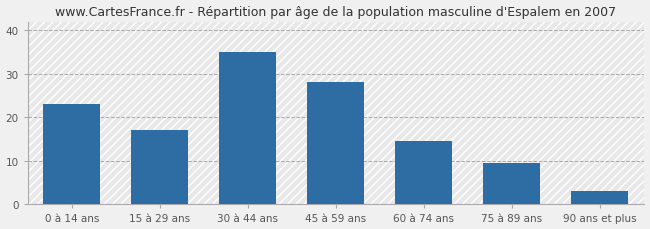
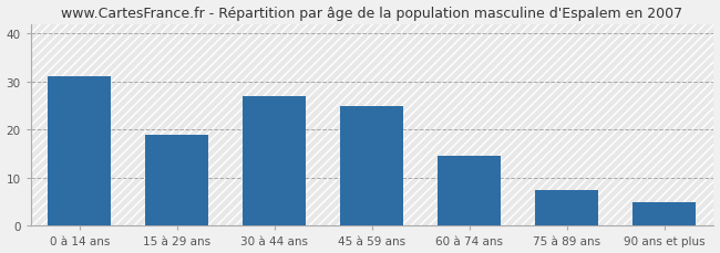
0 à 14 ans: 23.0 -> 31.0
15 à 29 ans: 17.0 -> 19.0
30 à 44 ans: 35.0 -> 27.0
45 à 59 ans: 28.0 -> 25.0
75 à 89 ans: 9.5 -> 7.5
90 ans et plus: 3.0 -> 5.0
